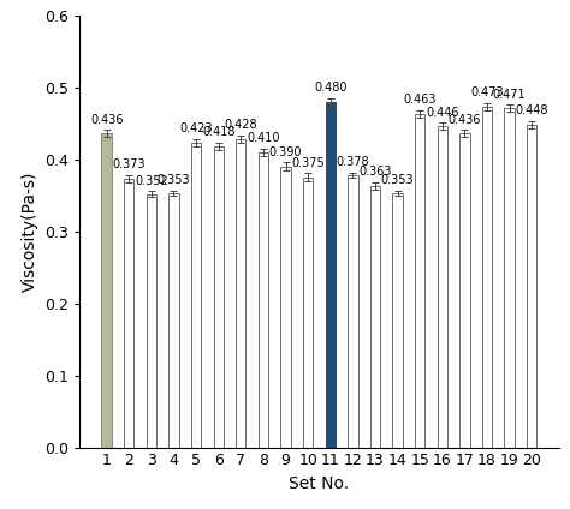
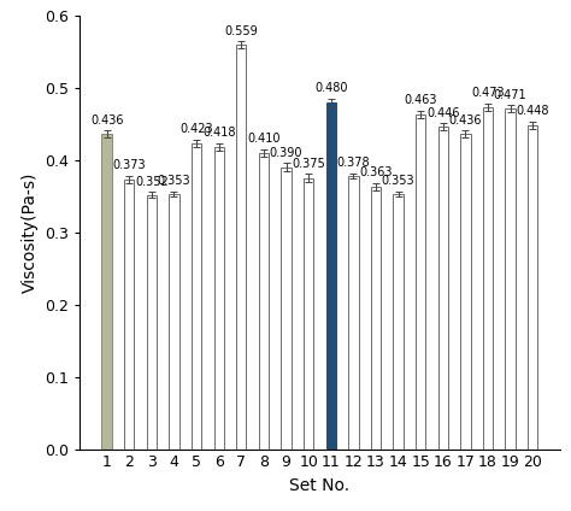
7: 0.428 -> 0.559
